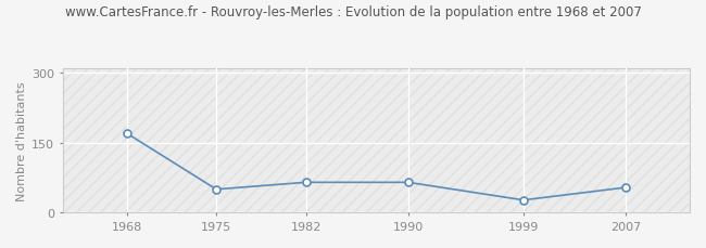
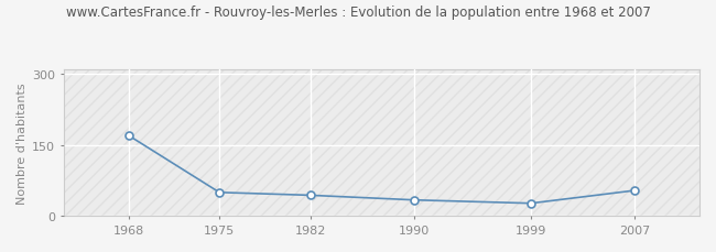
1982: 65 -> 44
1990: 65 -> 34
